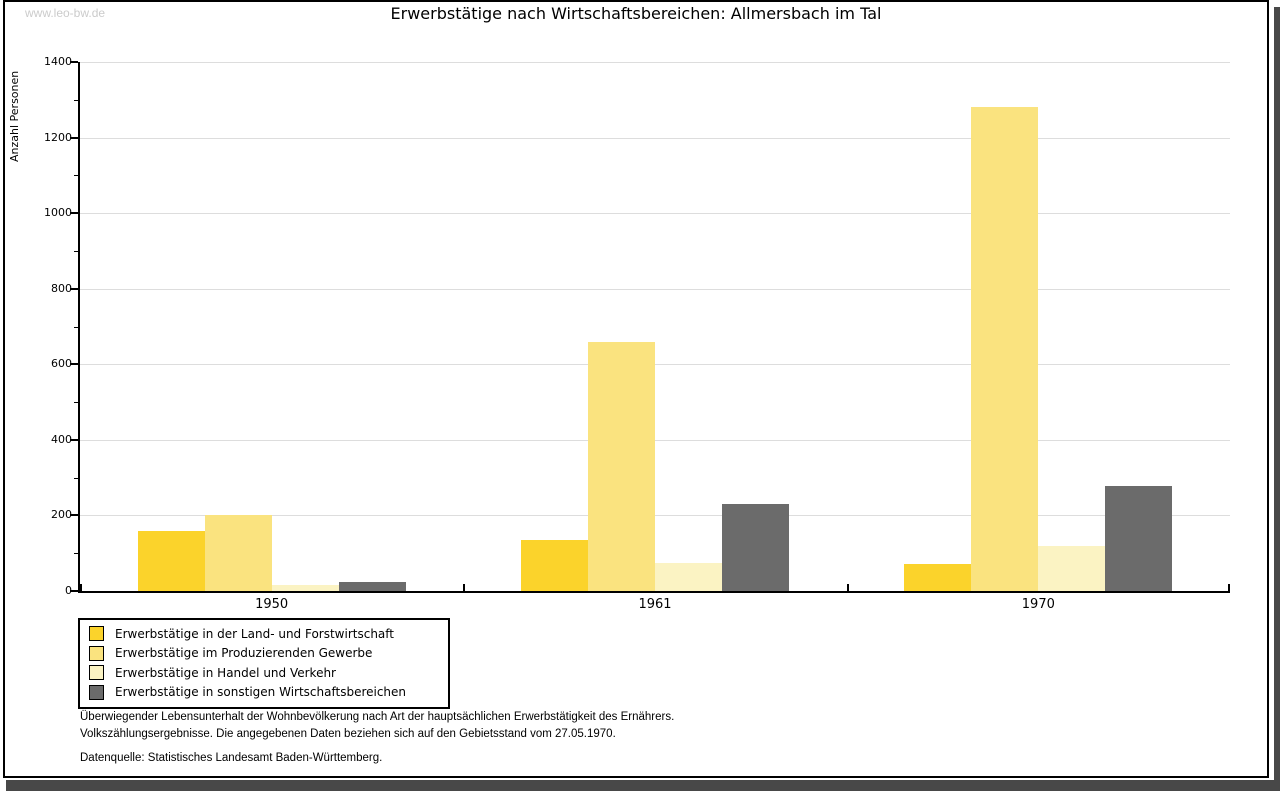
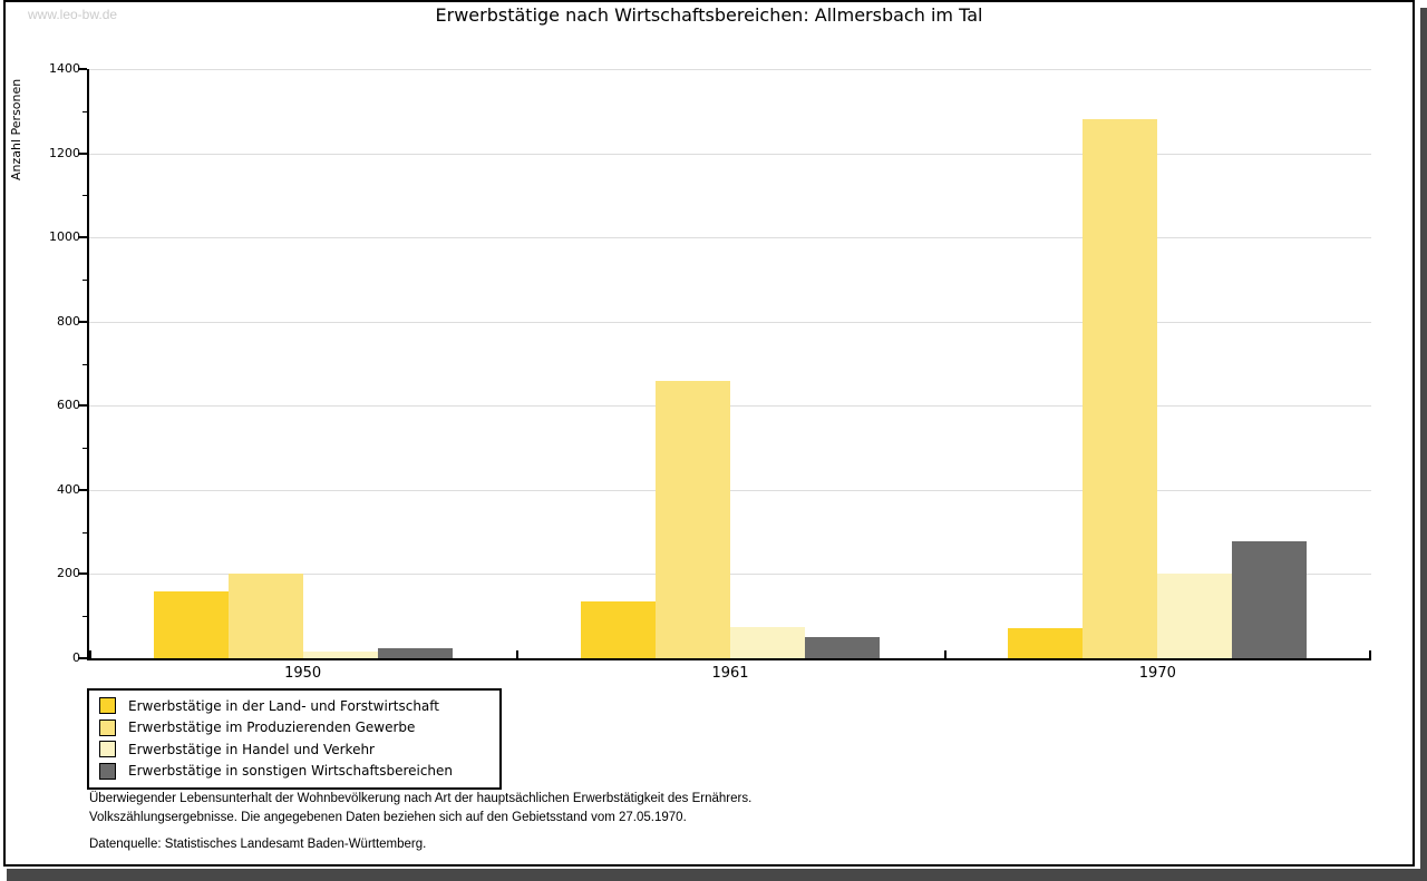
Erwerbstätige in sonstigen Wirtschaftsbereichen/1961: 230 -> 50
Erwerbstätige in Handel und Verkehr/1970: 120 -> 200
